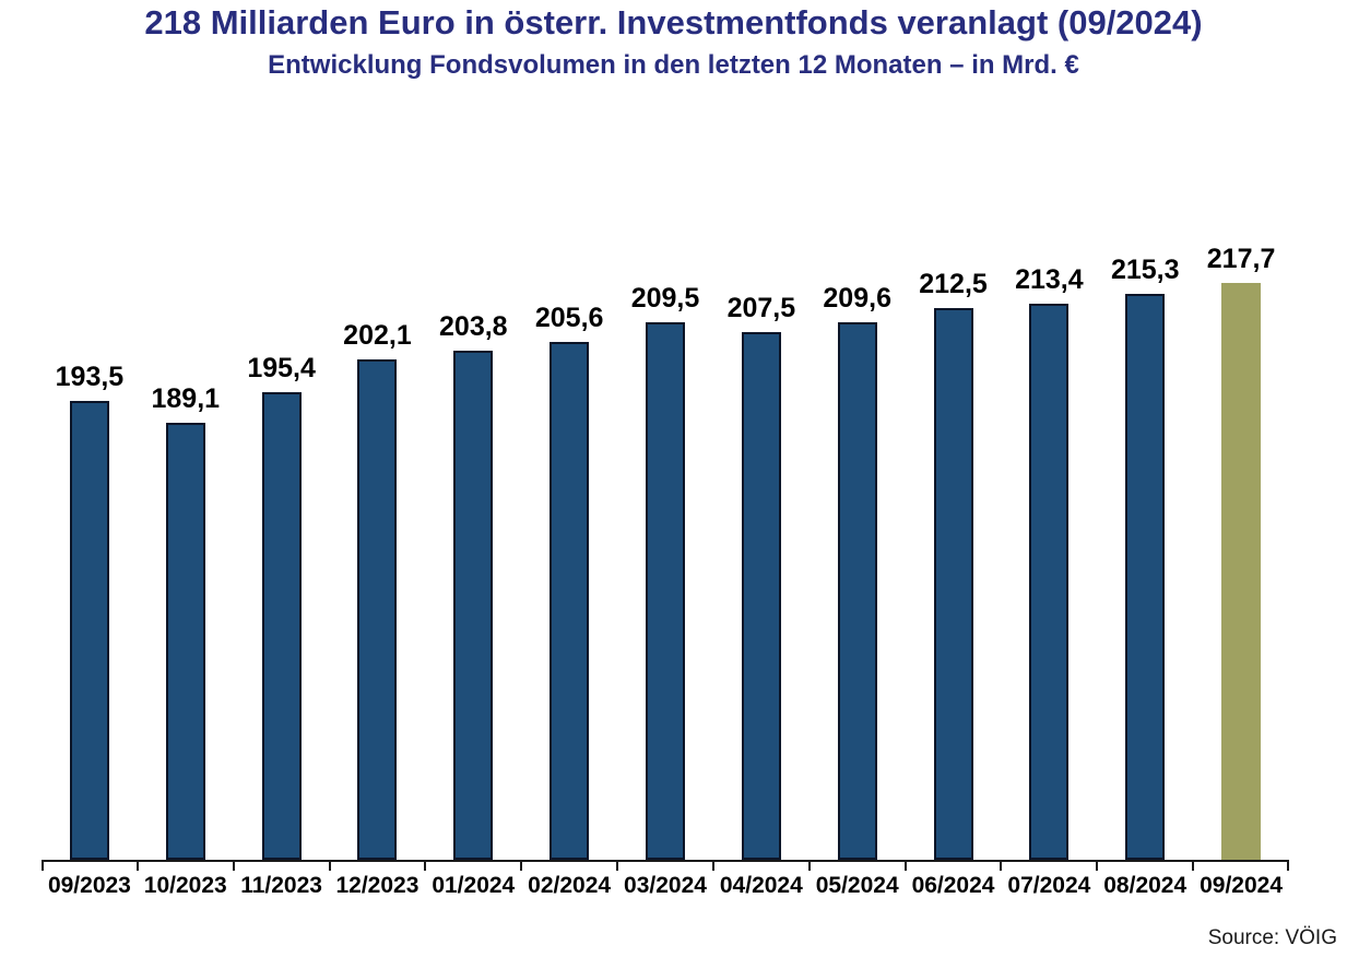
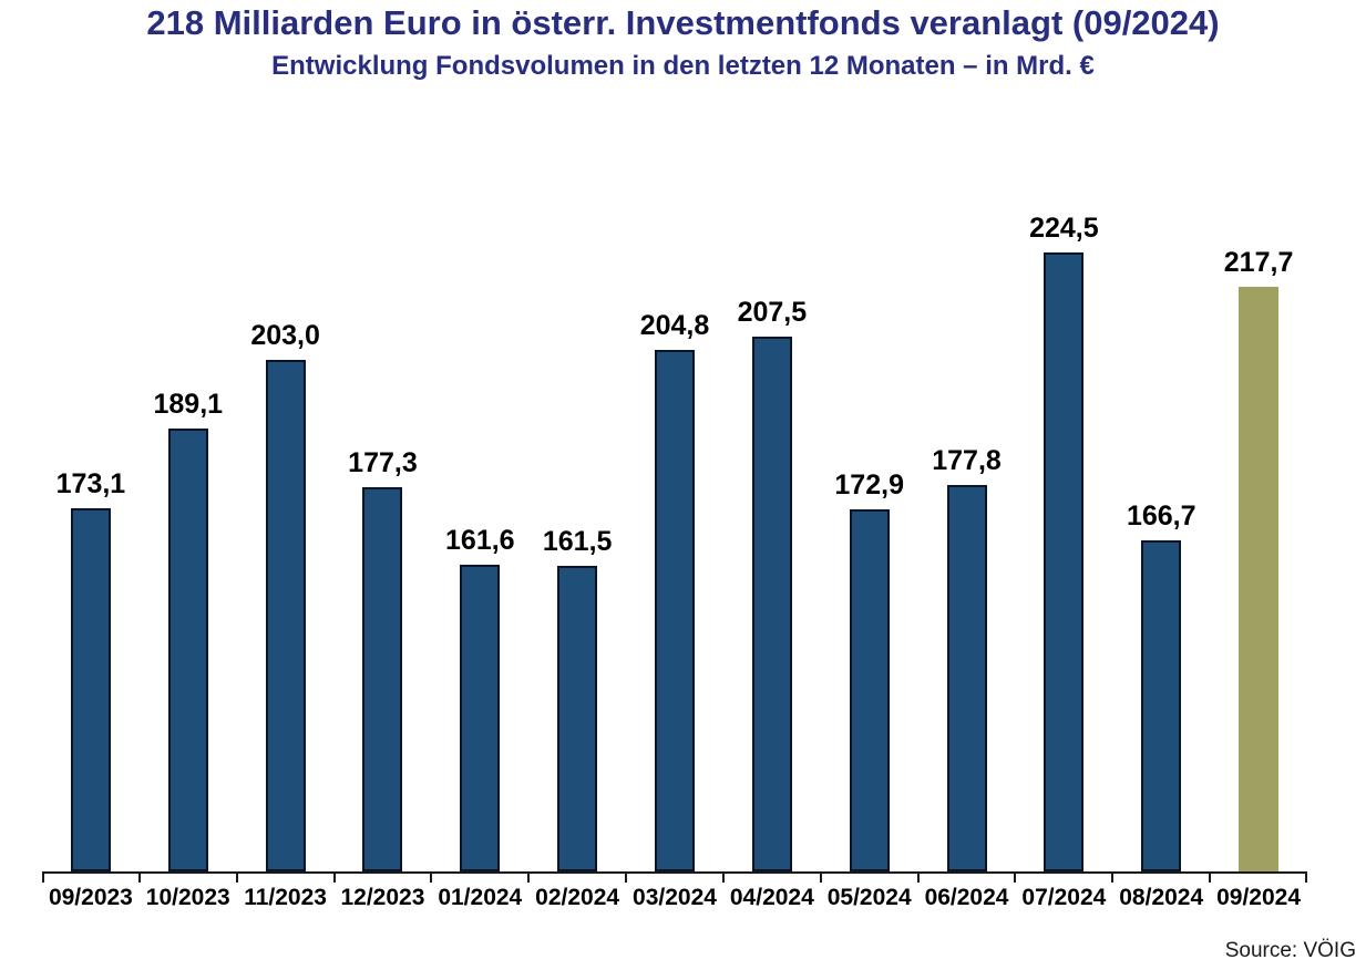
09/2023: 193,5 -> 173,1
11/2023: 195,4 -> 203,0
12/2023: 202,1 -> 177,3
01/2024: 203,8 -> 161,6
02/2024: 205,6 -> 161,5
03/2024: 209,5 -> 204,8
05/2024: 209,6 -> 172,9
06/2024: 212,5 -> 177,8
07/2024: 213,4 -> 224,5
08/2024: 215,3 -> 166,7
